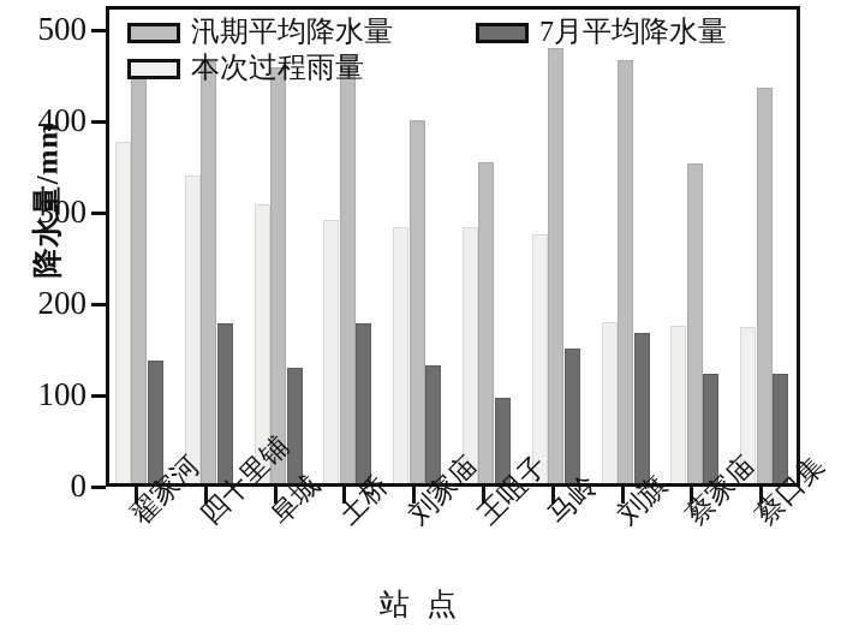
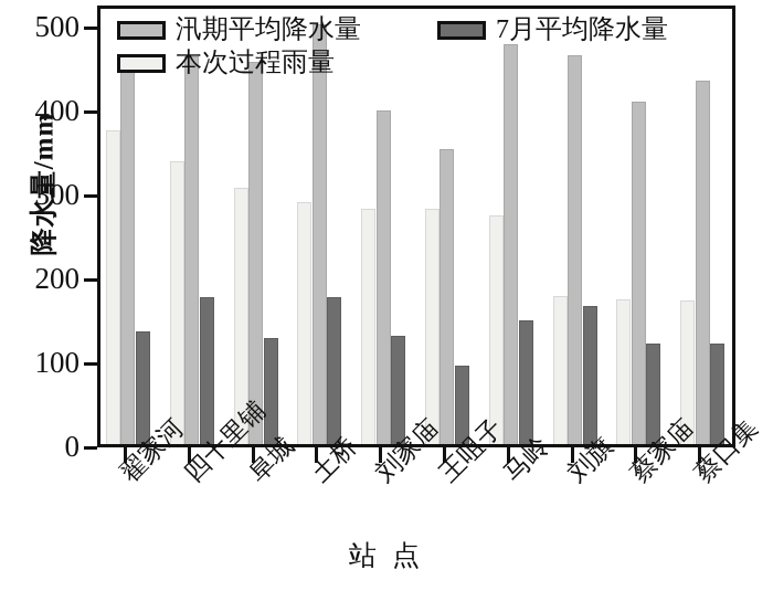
汛期平均降水量/土桥: 470 -> 500
汛期平均降水量/蔡家庙: 350 -> 410
